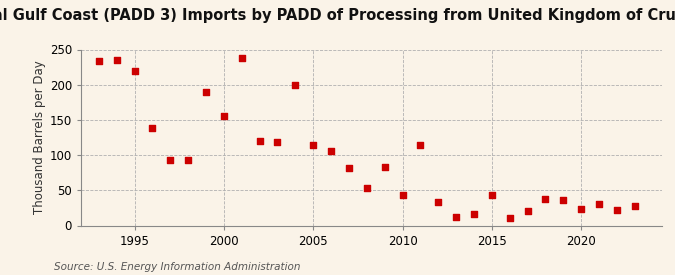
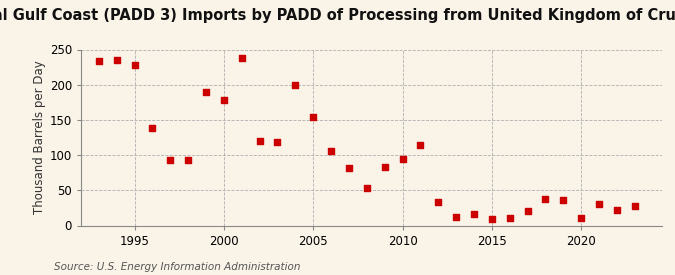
1995: 220 -> 228
2000: 156 -> 178
2005: 114 -> 154
2010: 44 -> 94
2015: 44 -> 9
2020: 24 -> 10
